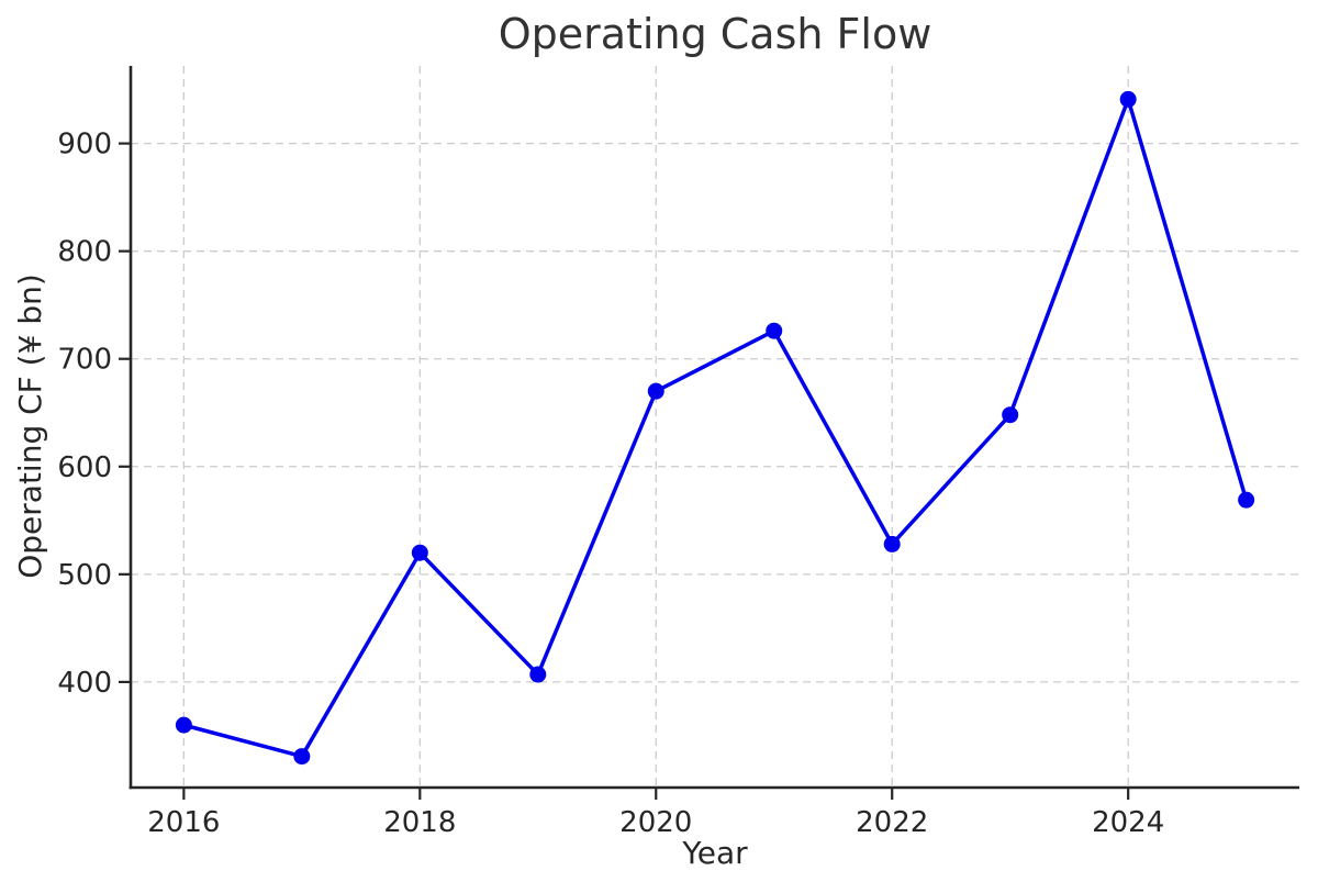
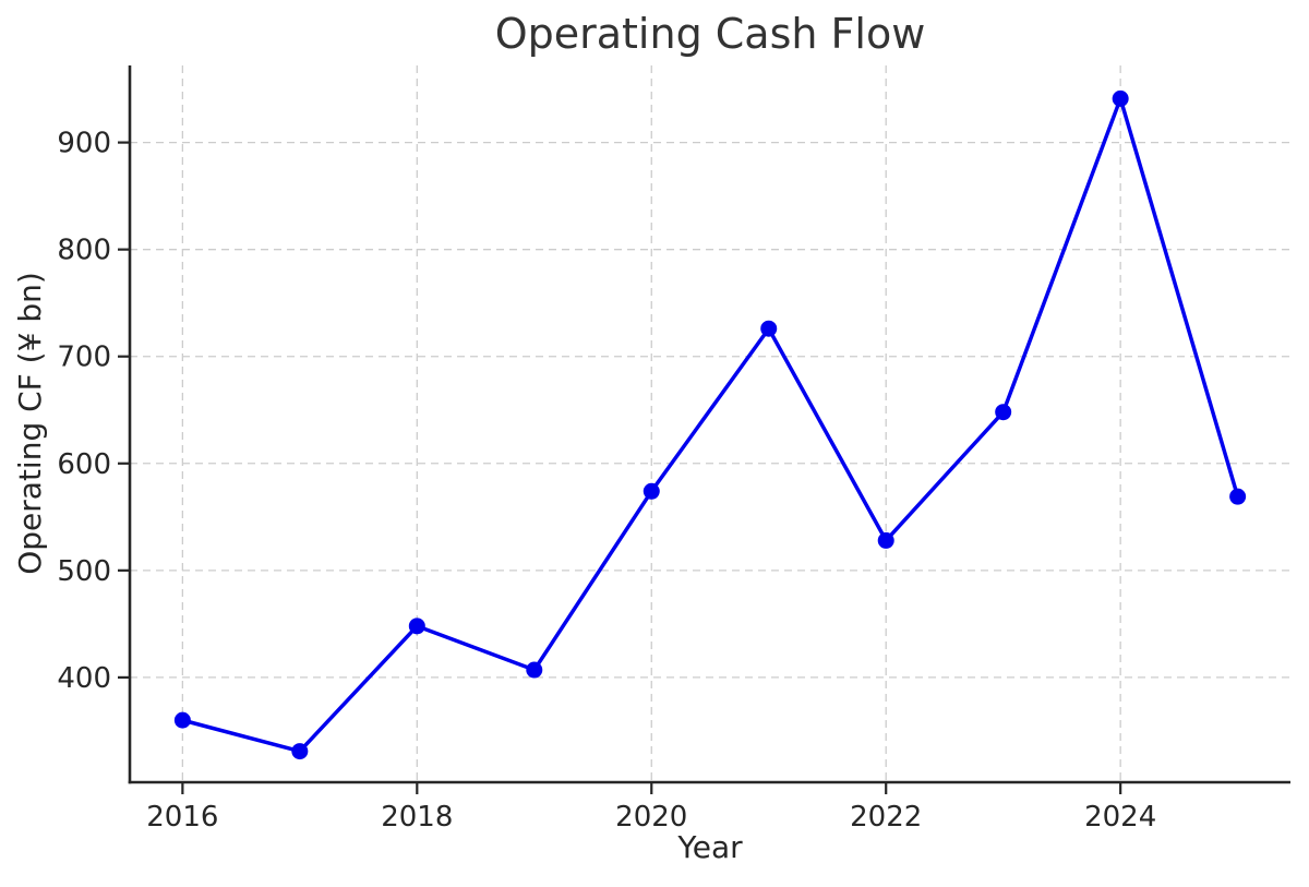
2018: 520 -> 450
2020: 670 -> 570
